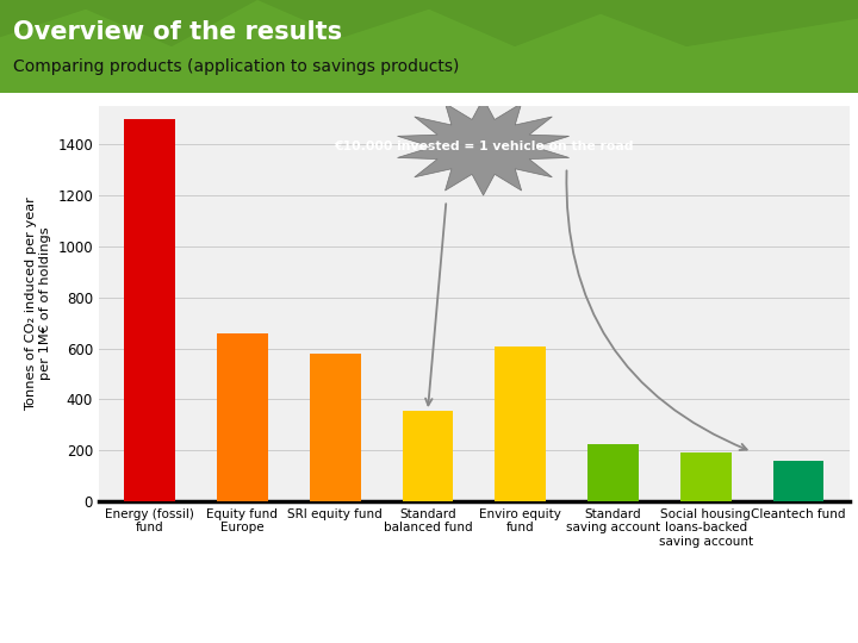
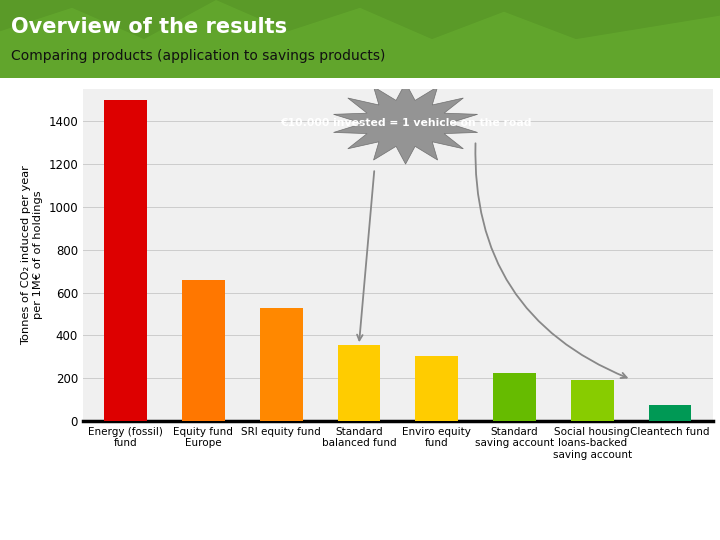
SRI equity fund: 580 -> 530
Enviro equity fund: 610 -> 305
Cleantech fund: 160 -> 75
